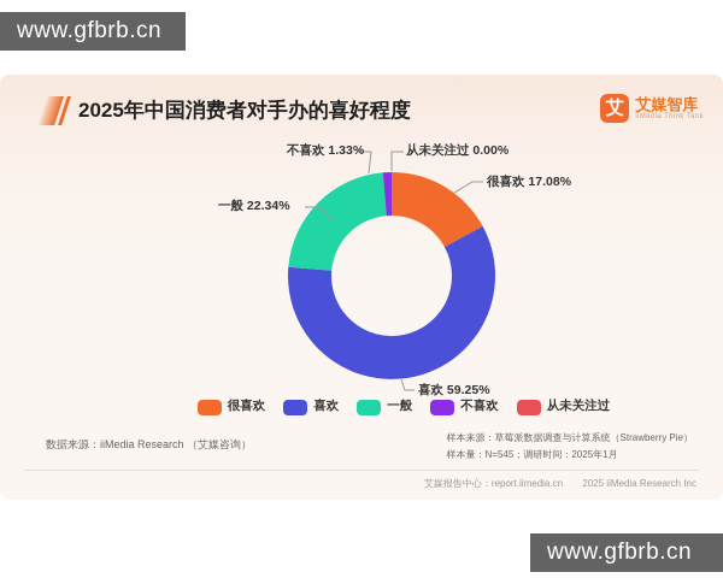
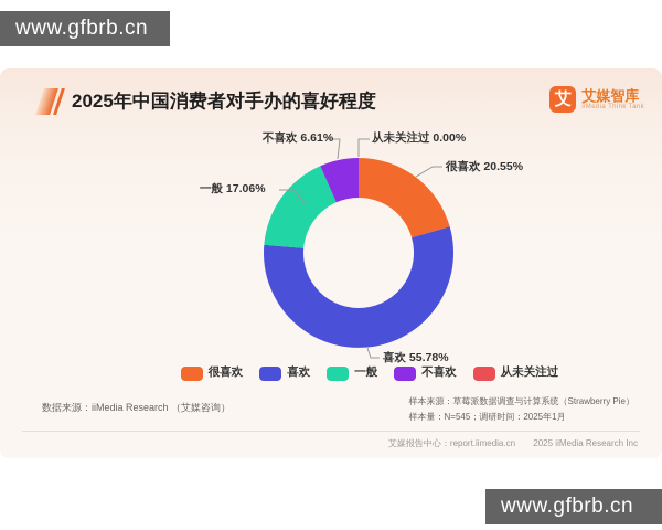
很喜欢: 17.08% -> 20.55%
喜欢: 59.25% -> 55.78%
一般: 22.34% -> 17.06%
不喜欢: 1.33% -> 6.61%
